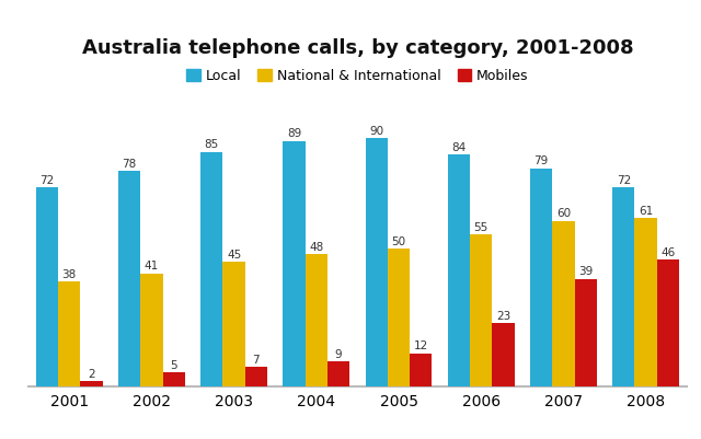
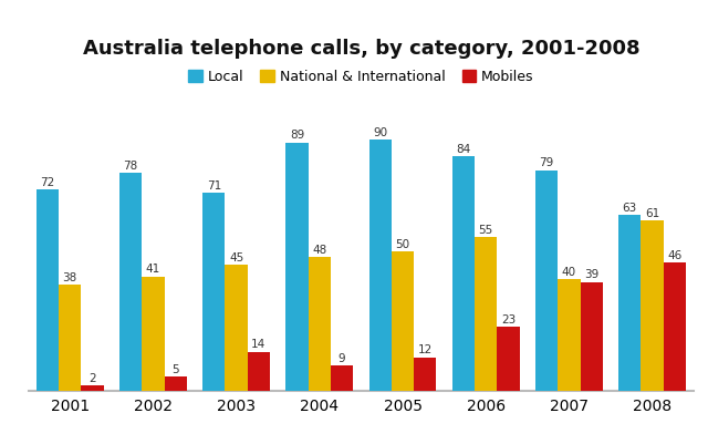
Local/2003: 85 -> 71
Mobiles/2003: 7 -> 14
National & International/2007: 60 -> 40
Local/2008: 72 -> 63
